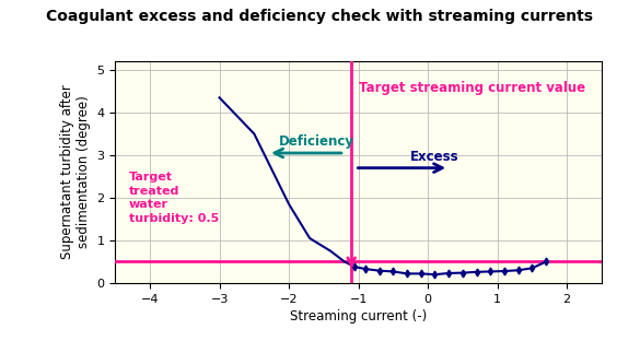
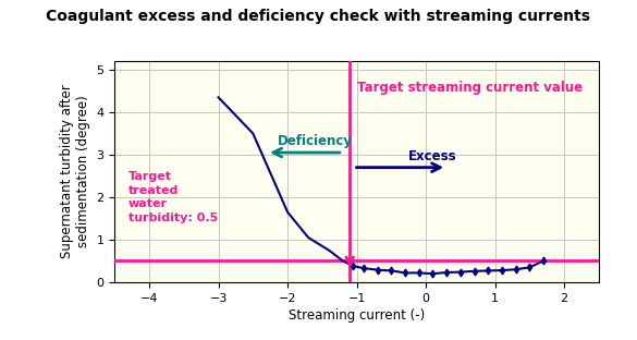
−2: 1.85 -> 1.65
